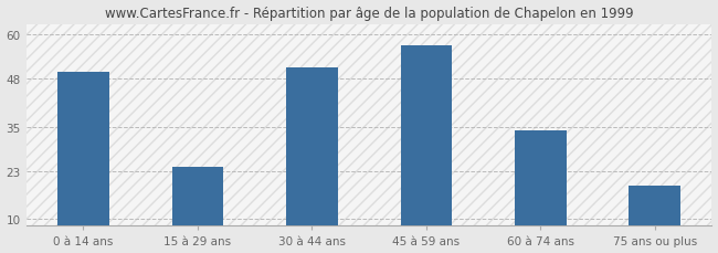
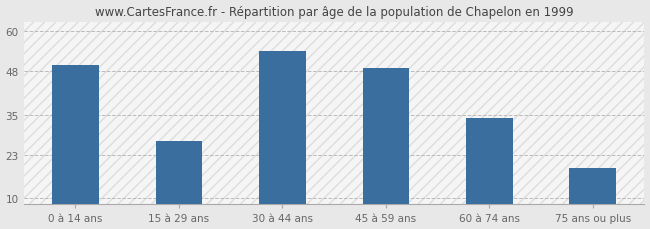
15 à 29 ans: 24 -> 27
30 à 44 ans: 51 -> 54
45 à 59 ans: 57 -> 49
